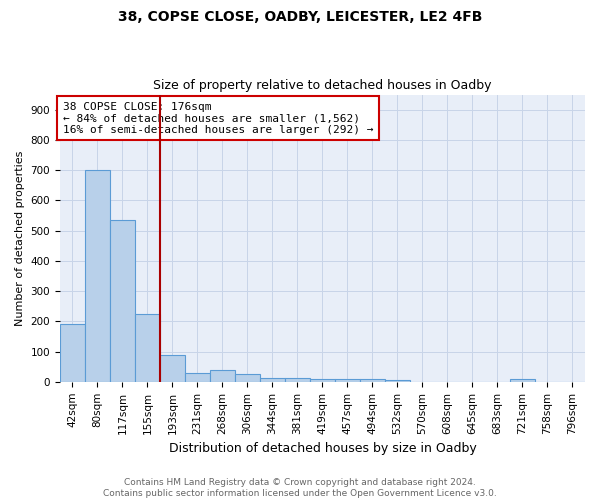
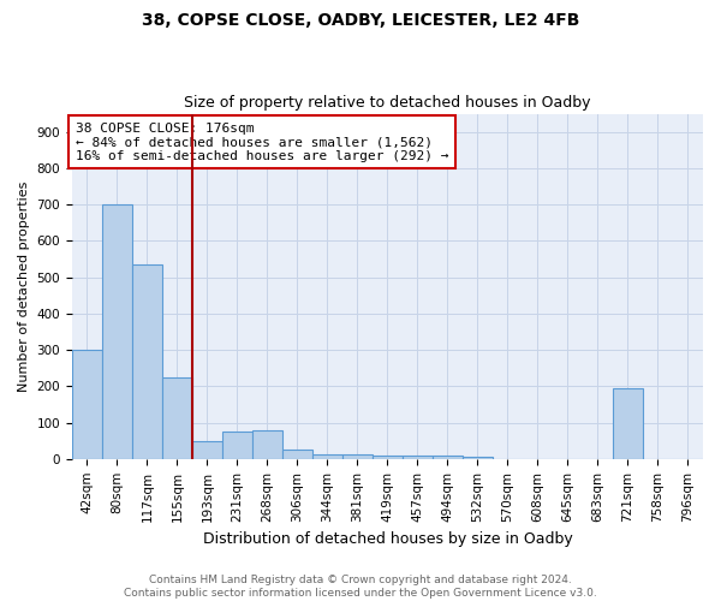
42sqm: 190 -> 300
193sqm: 90 -> 50
231sqm: 30 -> 75
268sqm: 40 -> 80
721sqm: 10 -> 195
